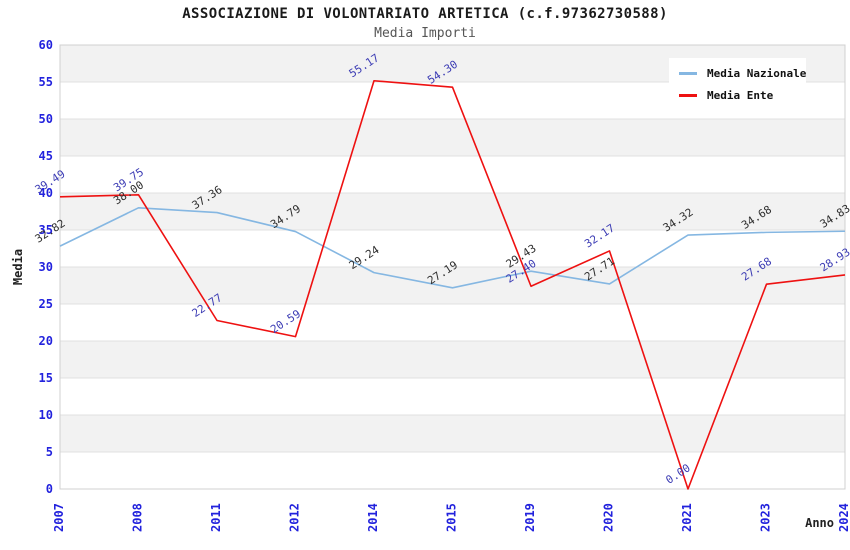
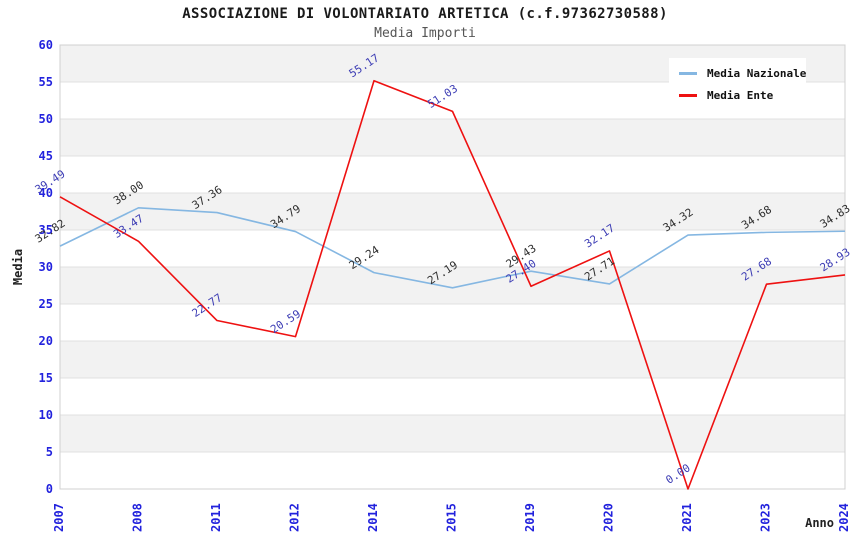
Media Ente/2008: 39.75 -> 33.47
Media Ente/2015: 54.30 -> 51.03
